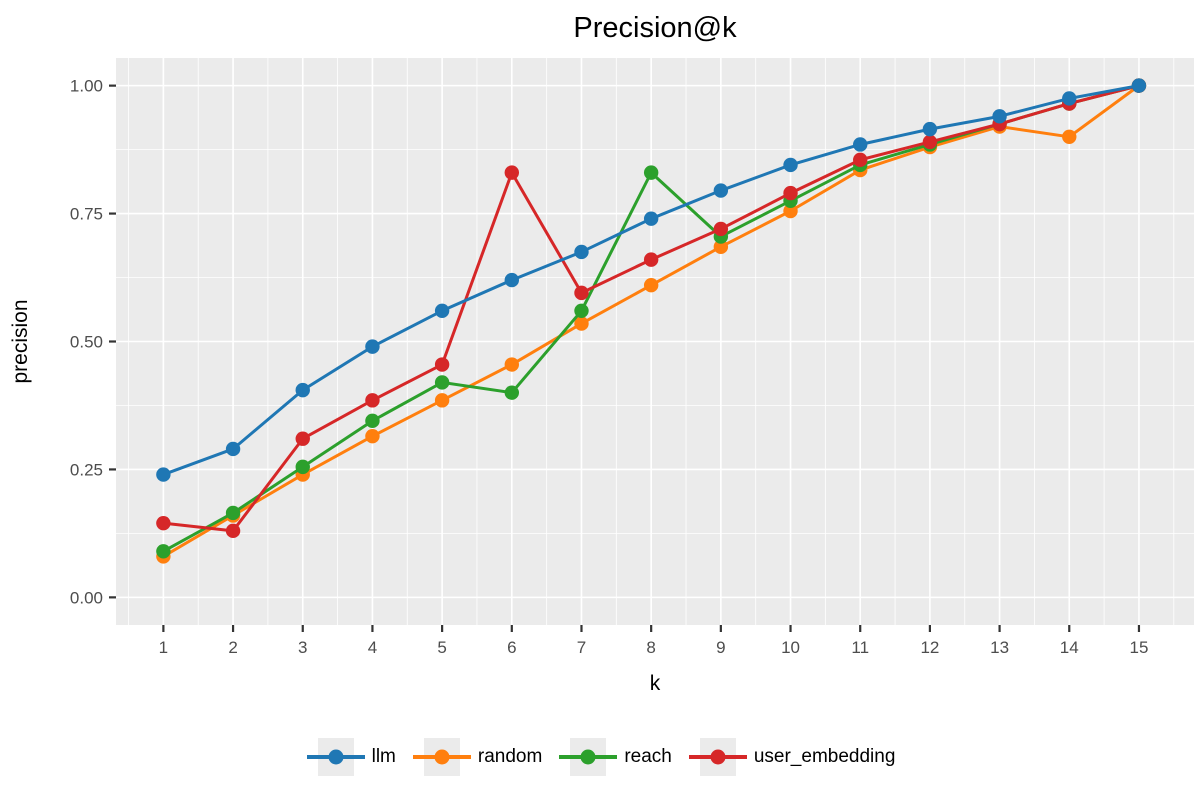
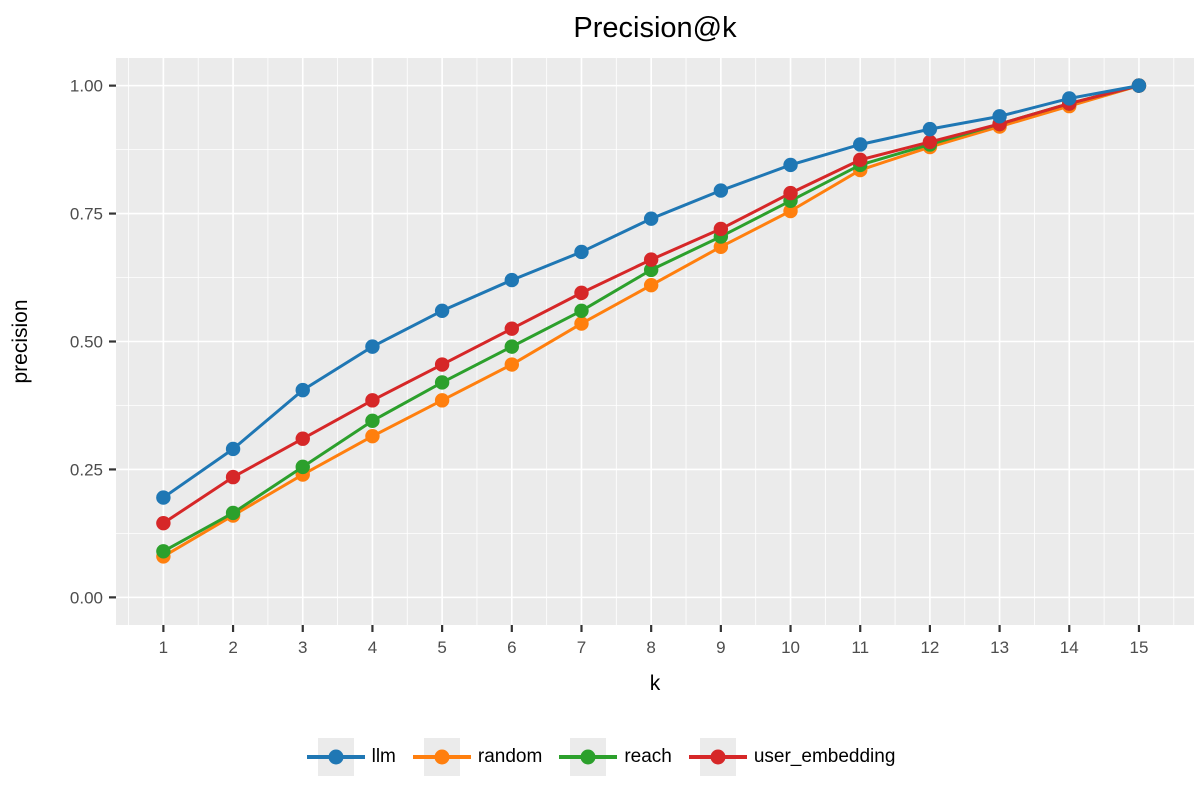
llm/1: 0.24 -> 0.20
user_embedding/2: 0.13 -> 0.23
reach/6: 0.40 -> 0.49
user_embedding/6: 0.83 -> 0.53
reach/8: 0.83 -> 0.64
random/14: 0.90 -> 0.96
